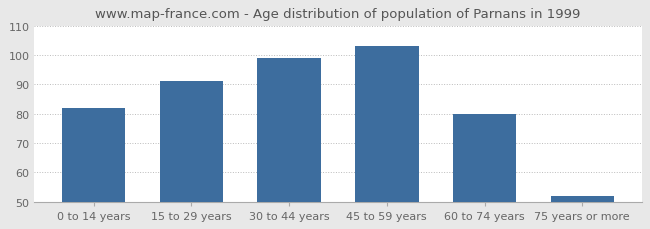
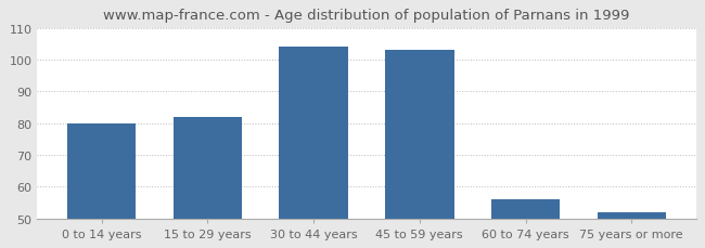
0 to 14 years: 82 -> 80
15 to 29 years: 91 -> 82
30 to 44 years: 99 -> 104
60 to 74 years: 80 -> 56
